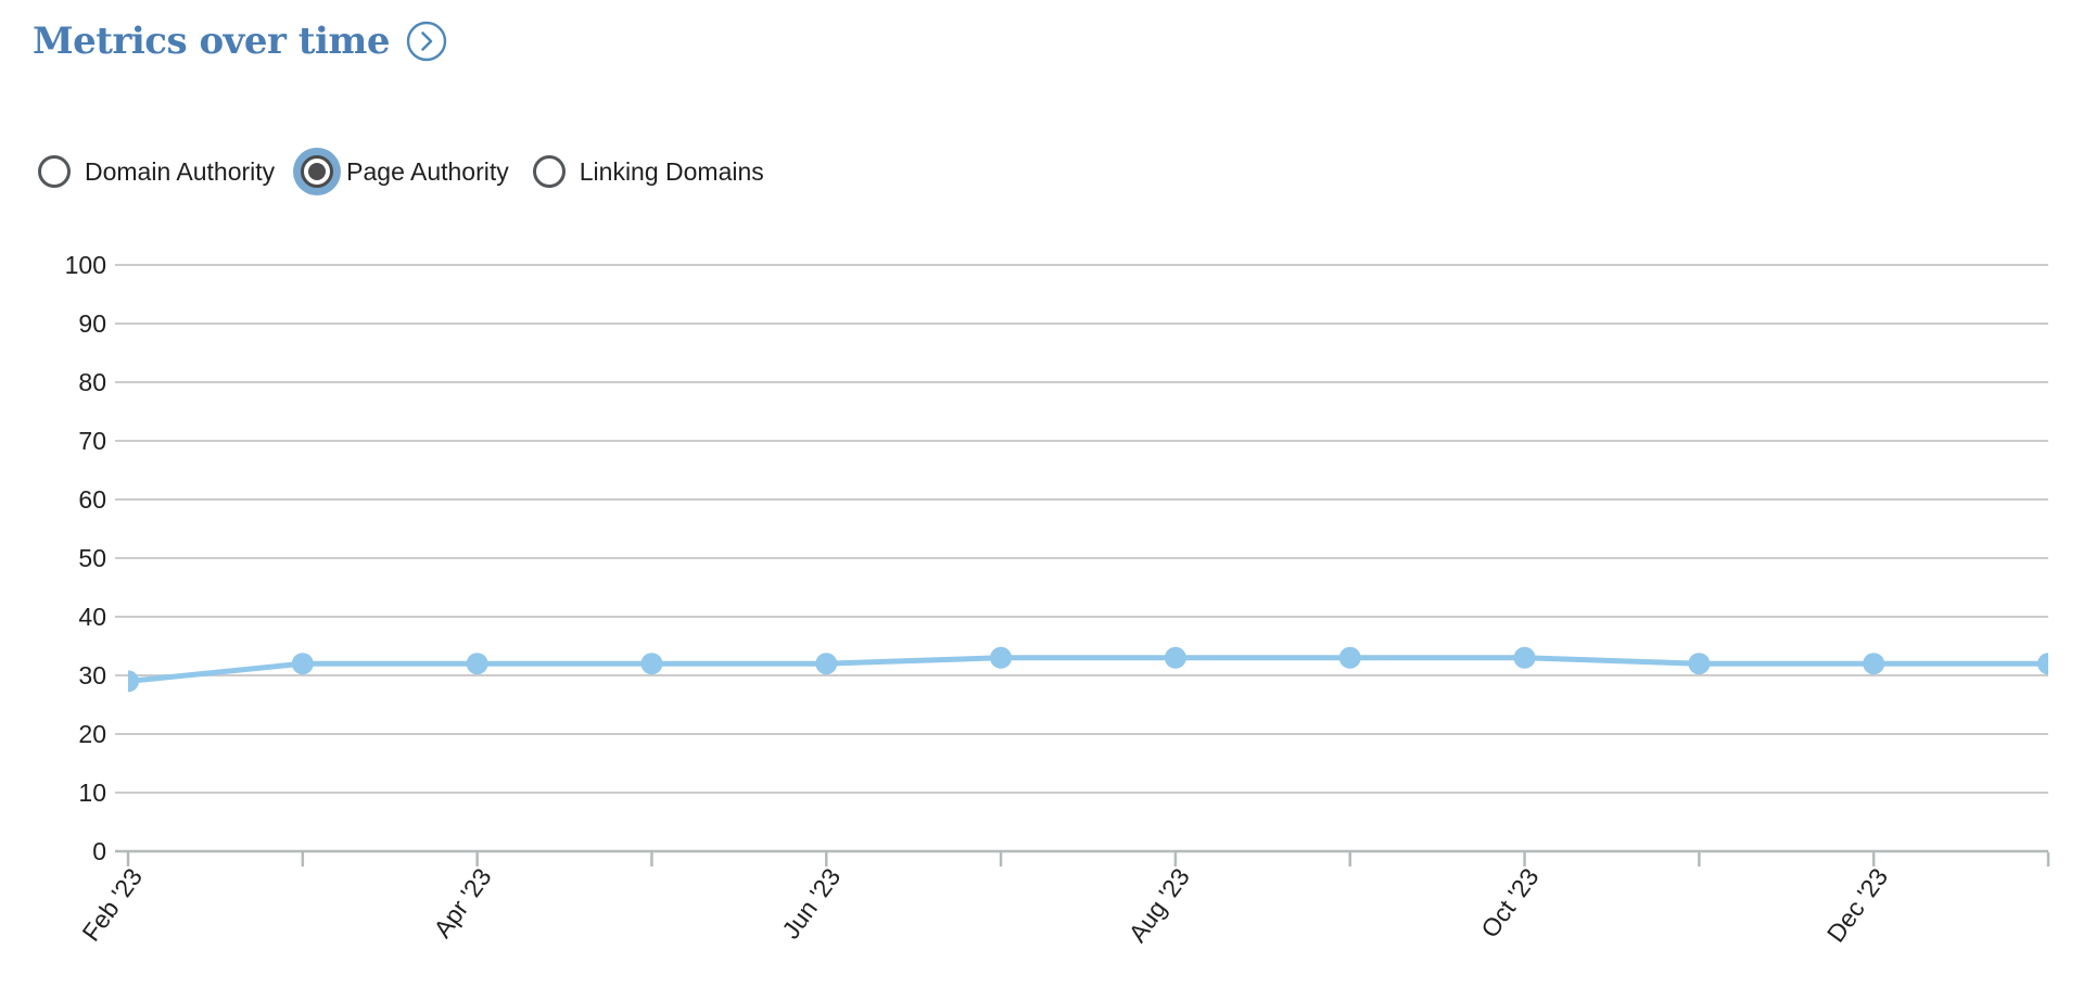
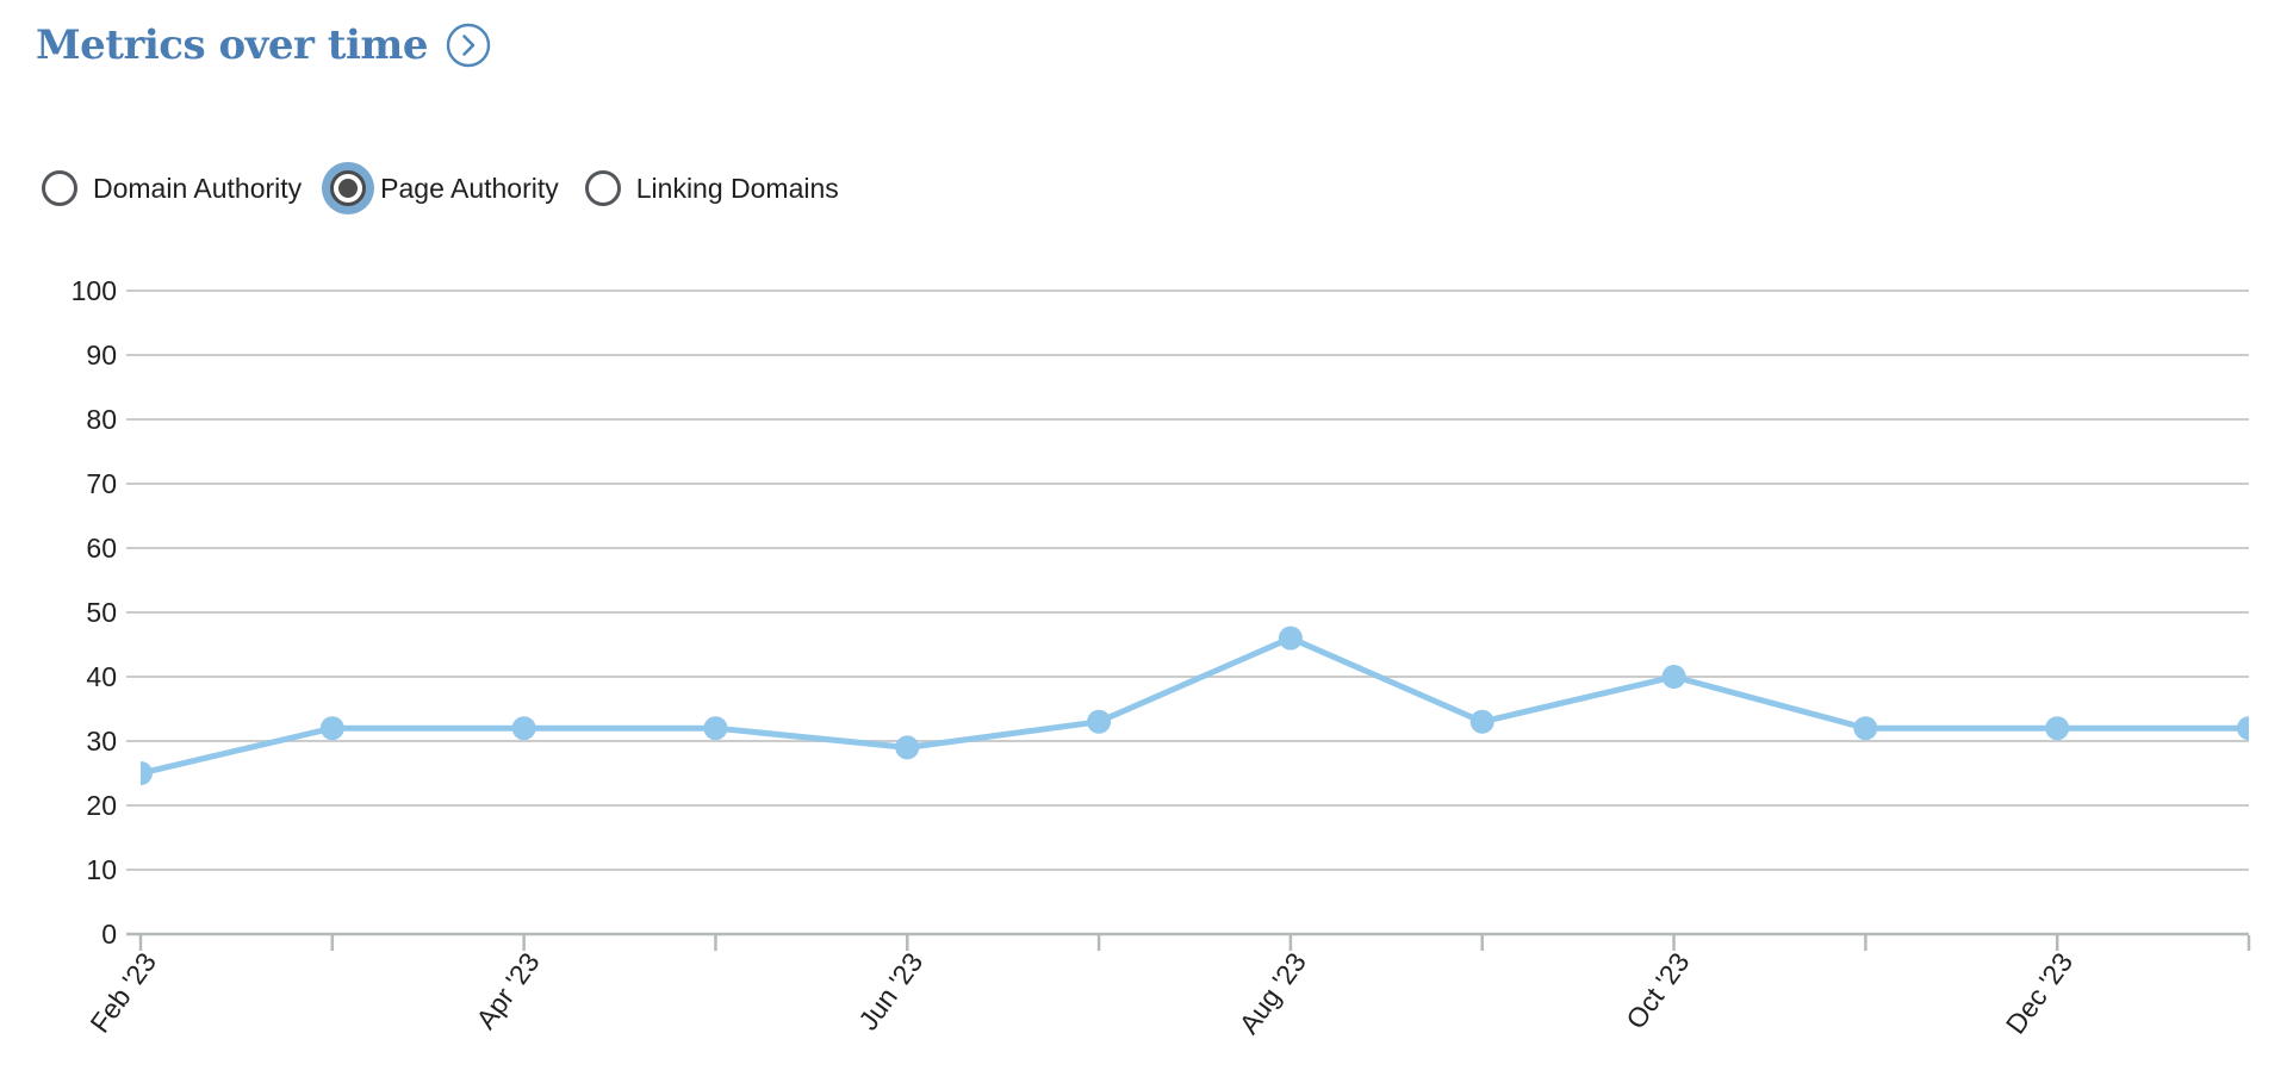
Feb '23: 29 -> 25
Jun '23: 32 -> 29
Aug '23: 33 -> 46
Oct '23: 33 -> 40
